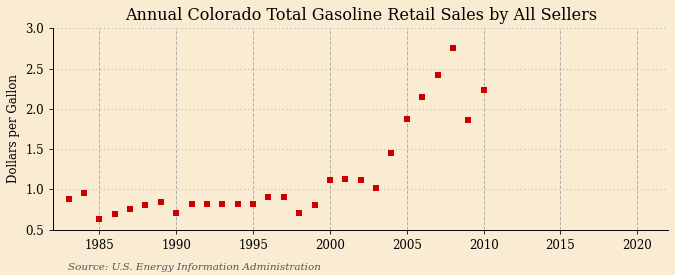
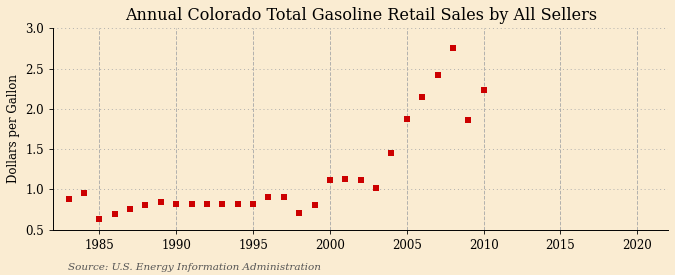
1990: 0.70 -> 0.82
